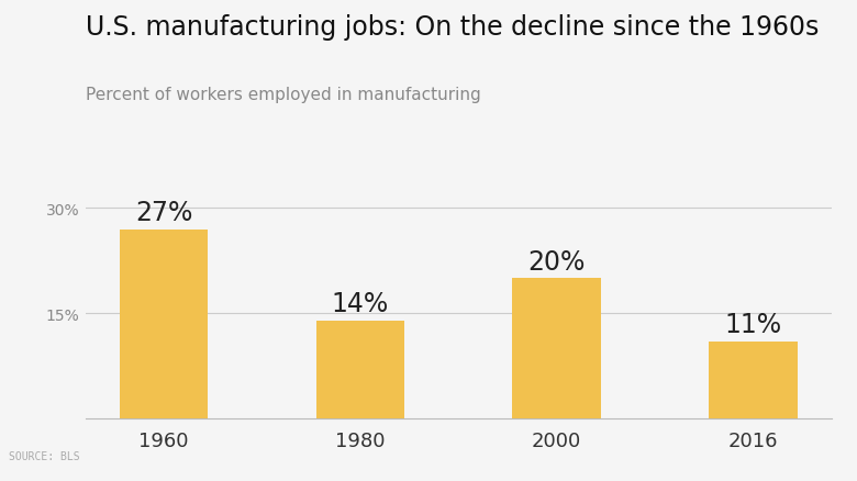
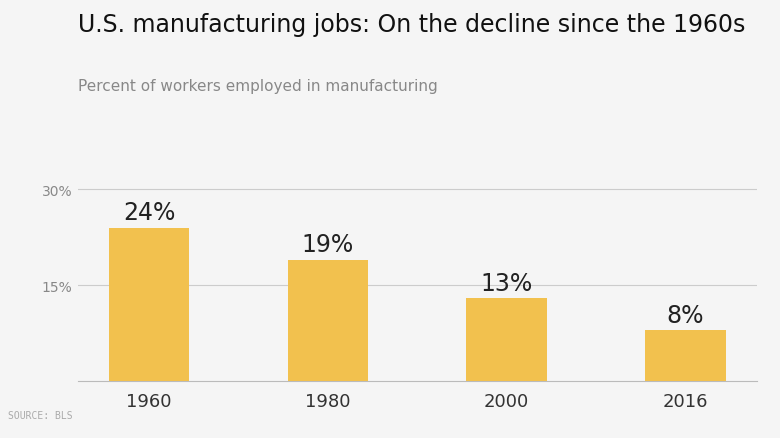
1960: 27% -> 24%
1980: 14% -> 19%
2000: 20% -> 13%
2016: 11% -> 8%
